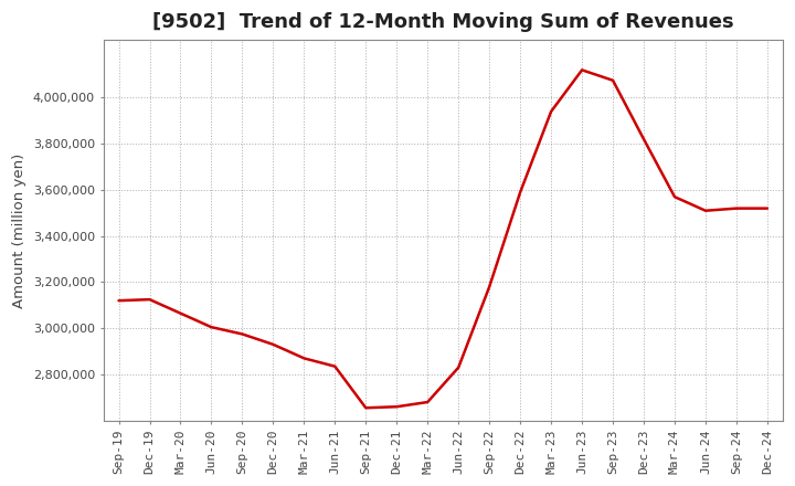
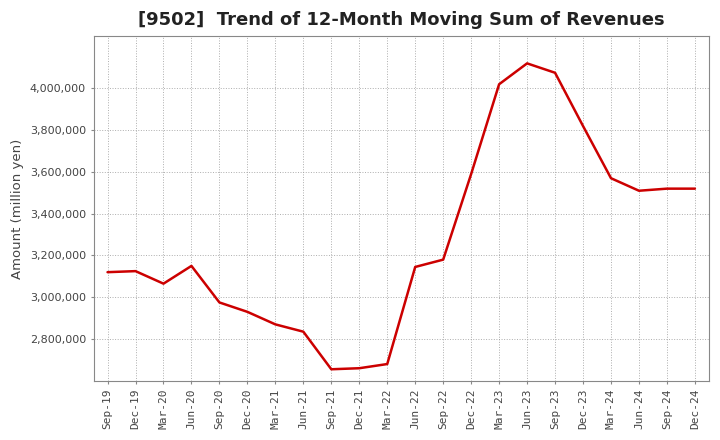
Jun-20: 3,005,000 -> 3,150,000
Jun-22: 2,830,000 -> 3,145,000
Mar-23: 3,940,000 -> 4,020,000
